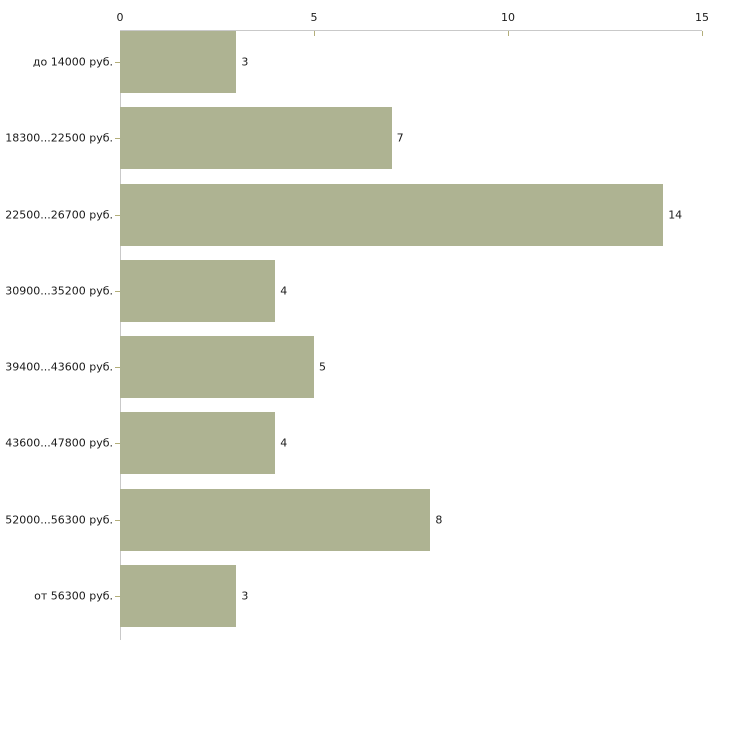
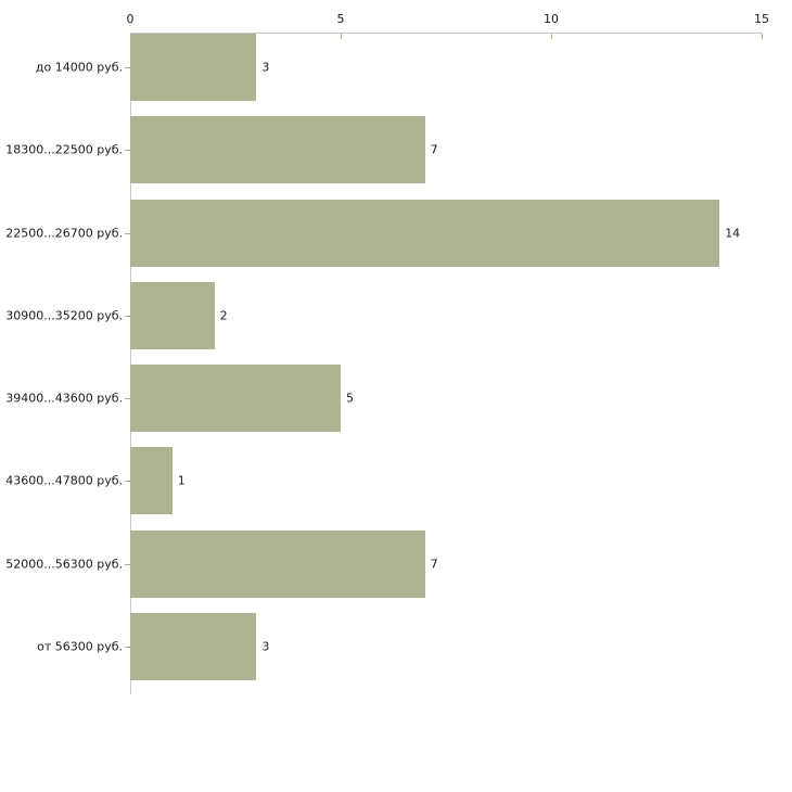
30900...35200 руб.: 4 -> 2
43600...47800 руб.: 4 -> 1
52000...56300 руб.: 8 -> 7
